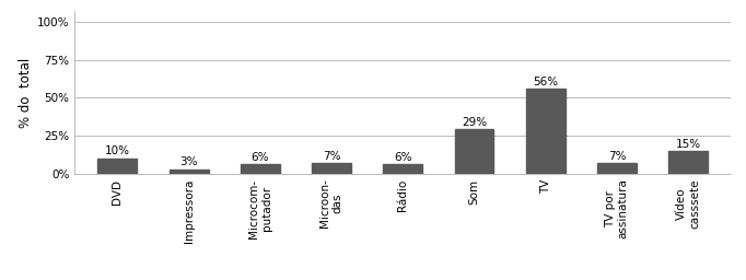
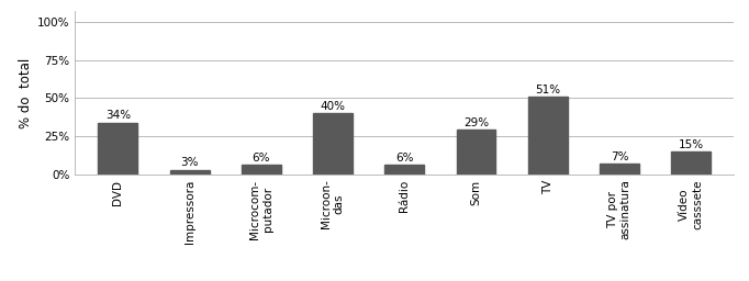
DVD: 10% -> 34%
Microon- das: 7% -> 40%
TV: 56% -> 51%
